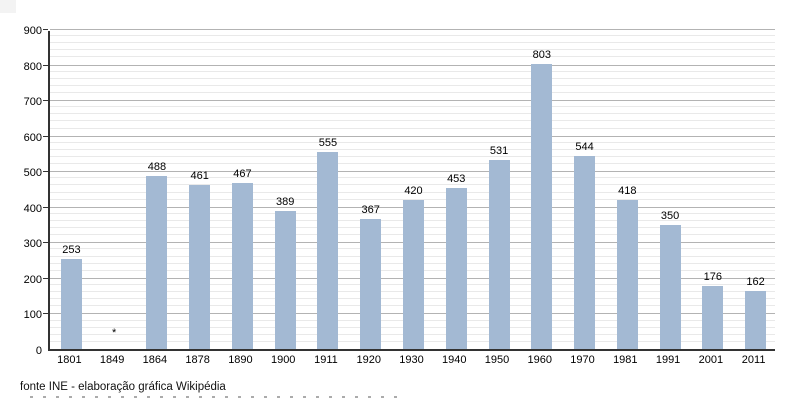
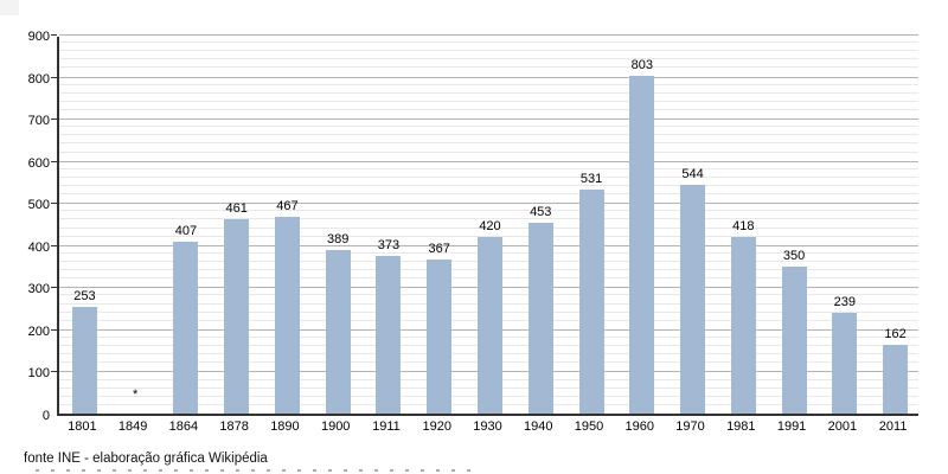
1864: 488 -> 407
1911: 555 -> 373
2001: 176 -> 239
